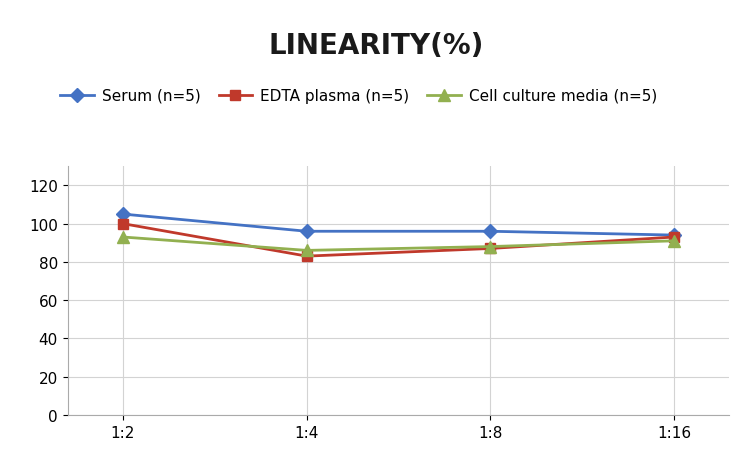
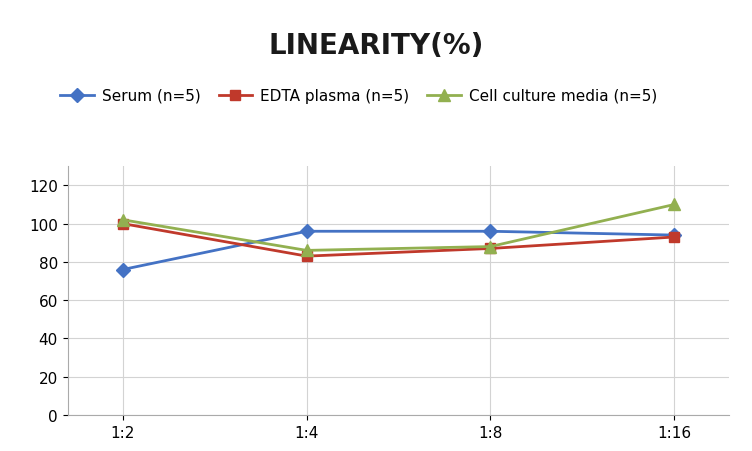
Serum (n=5)/1:2: 105 -> 76
Cell culture media (n=5)/1:2: 93 -> 102
Cell culture media (n=5)/1:16: 91 -> 110
